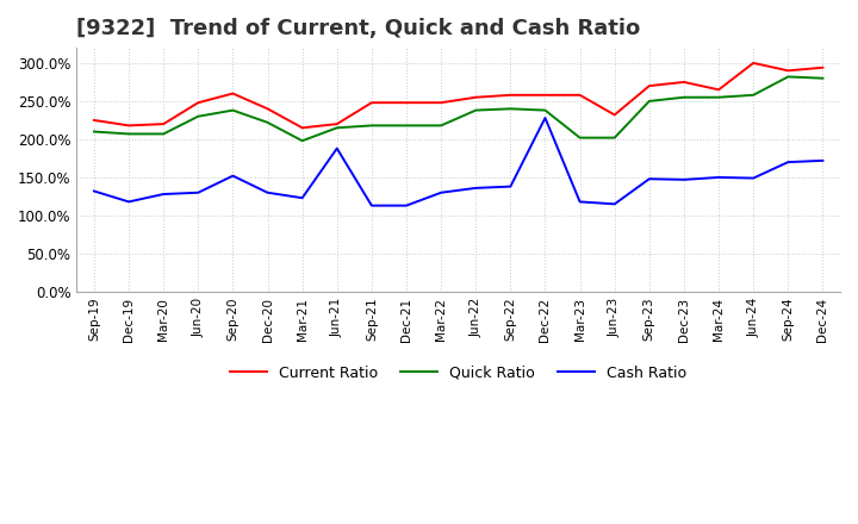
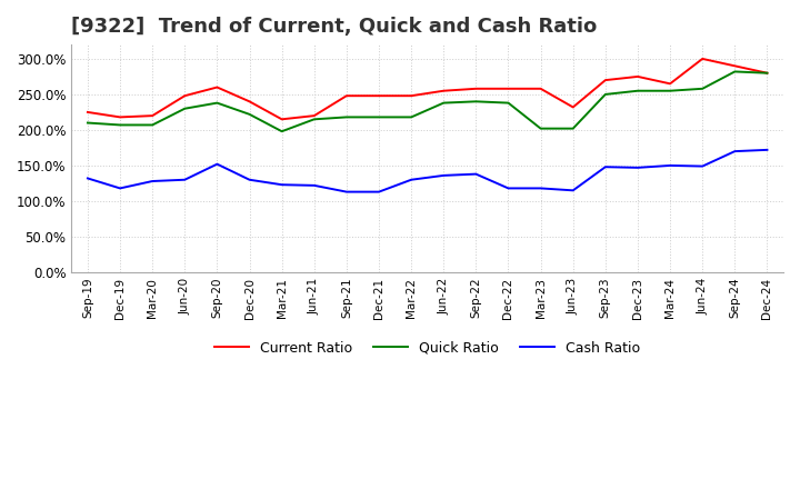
Cash Ratio/Jun-21: 188% -> 122%
Cash Ratio/Dec-22: 228% -> 118%
Current Ratio/Dec-24: 294% -> 280%
